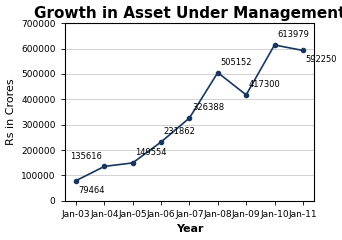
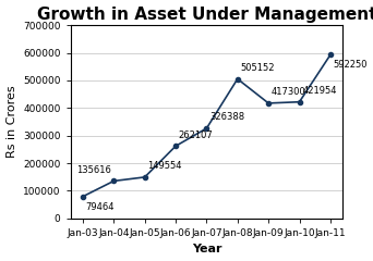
Jan-06: 231862 -> 262107
Jan-10: 613979 -> 421954
